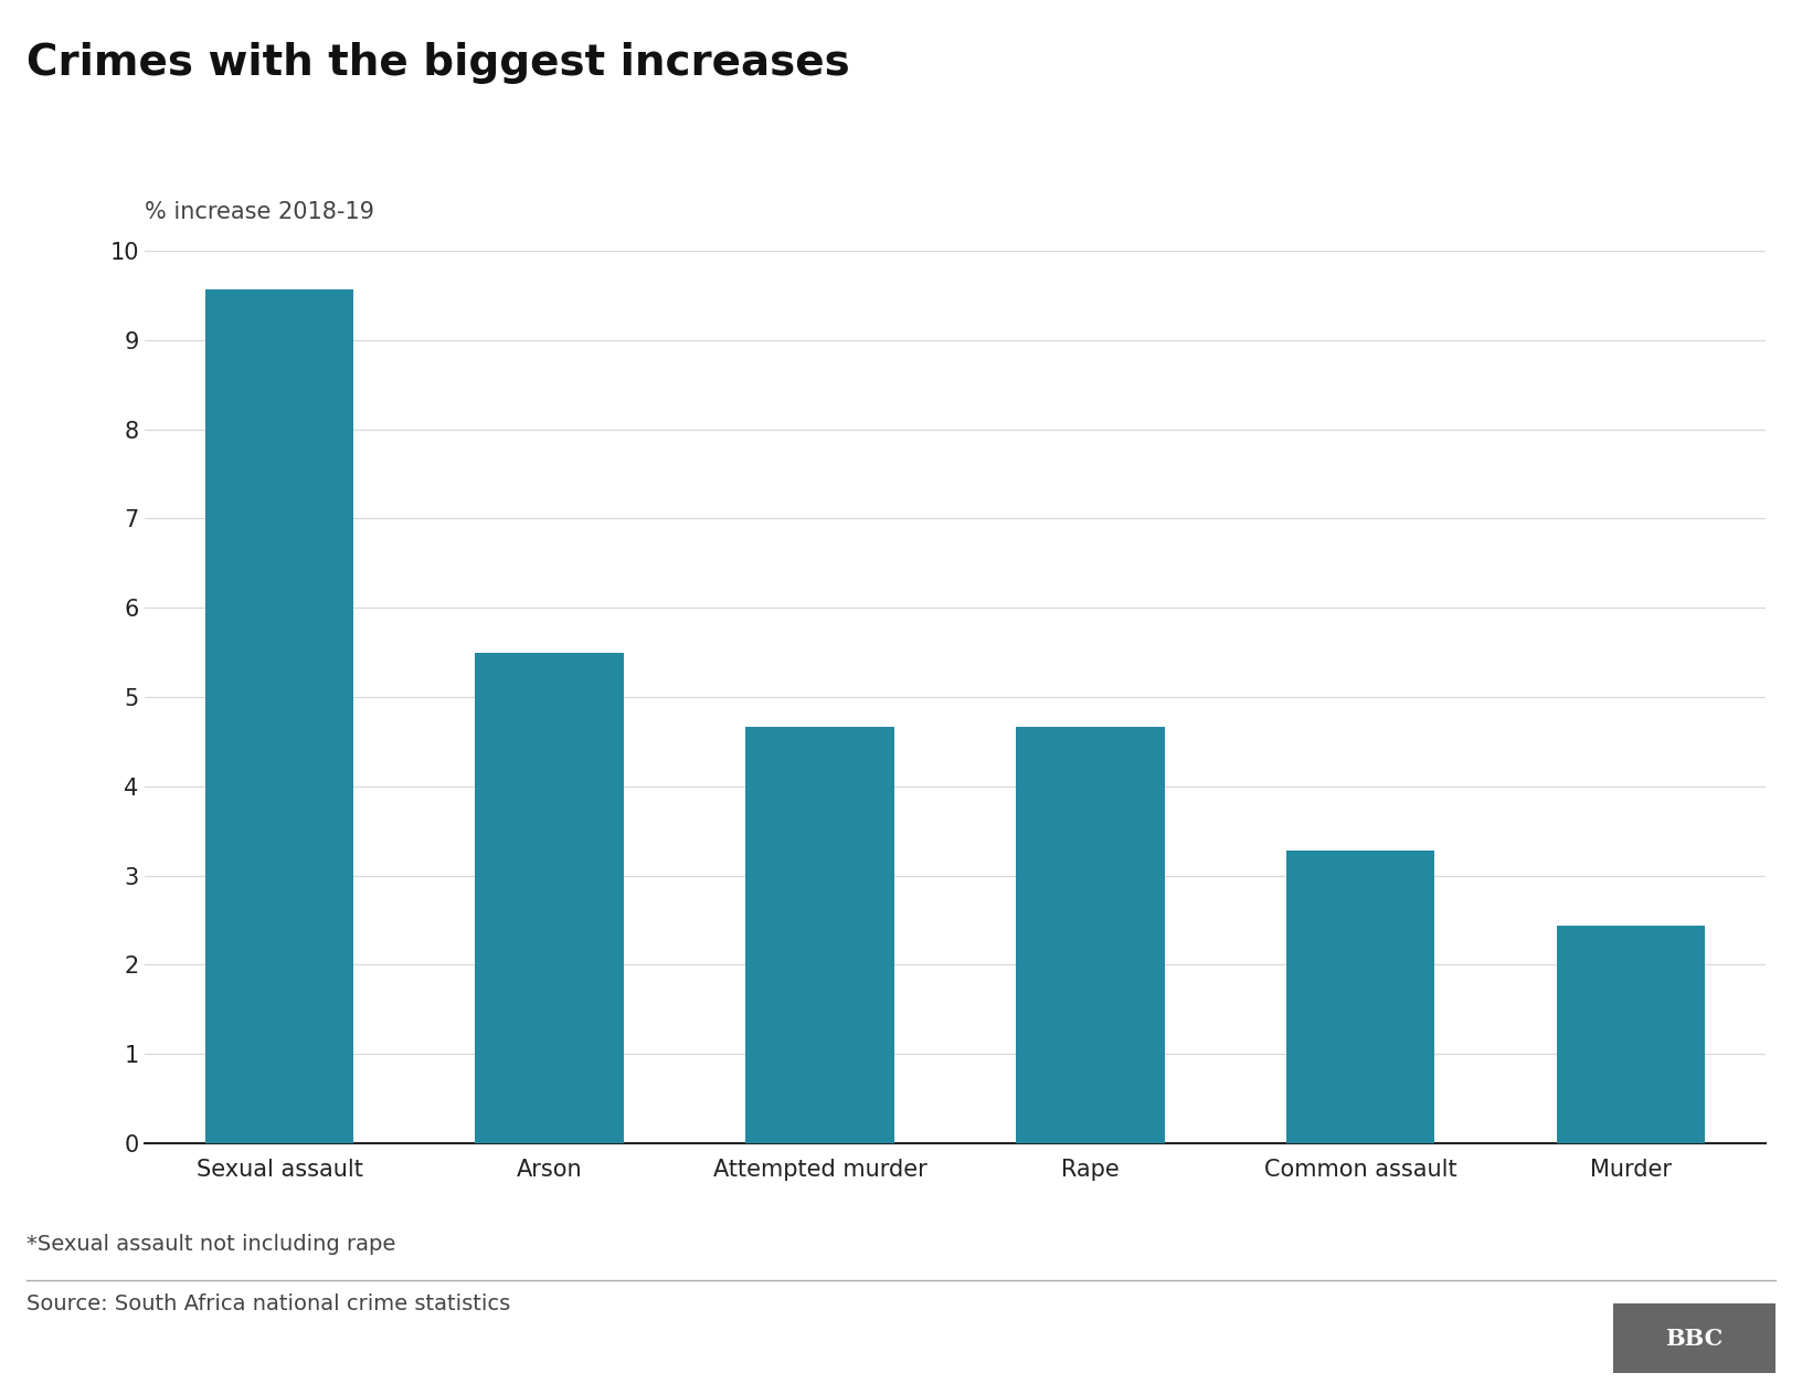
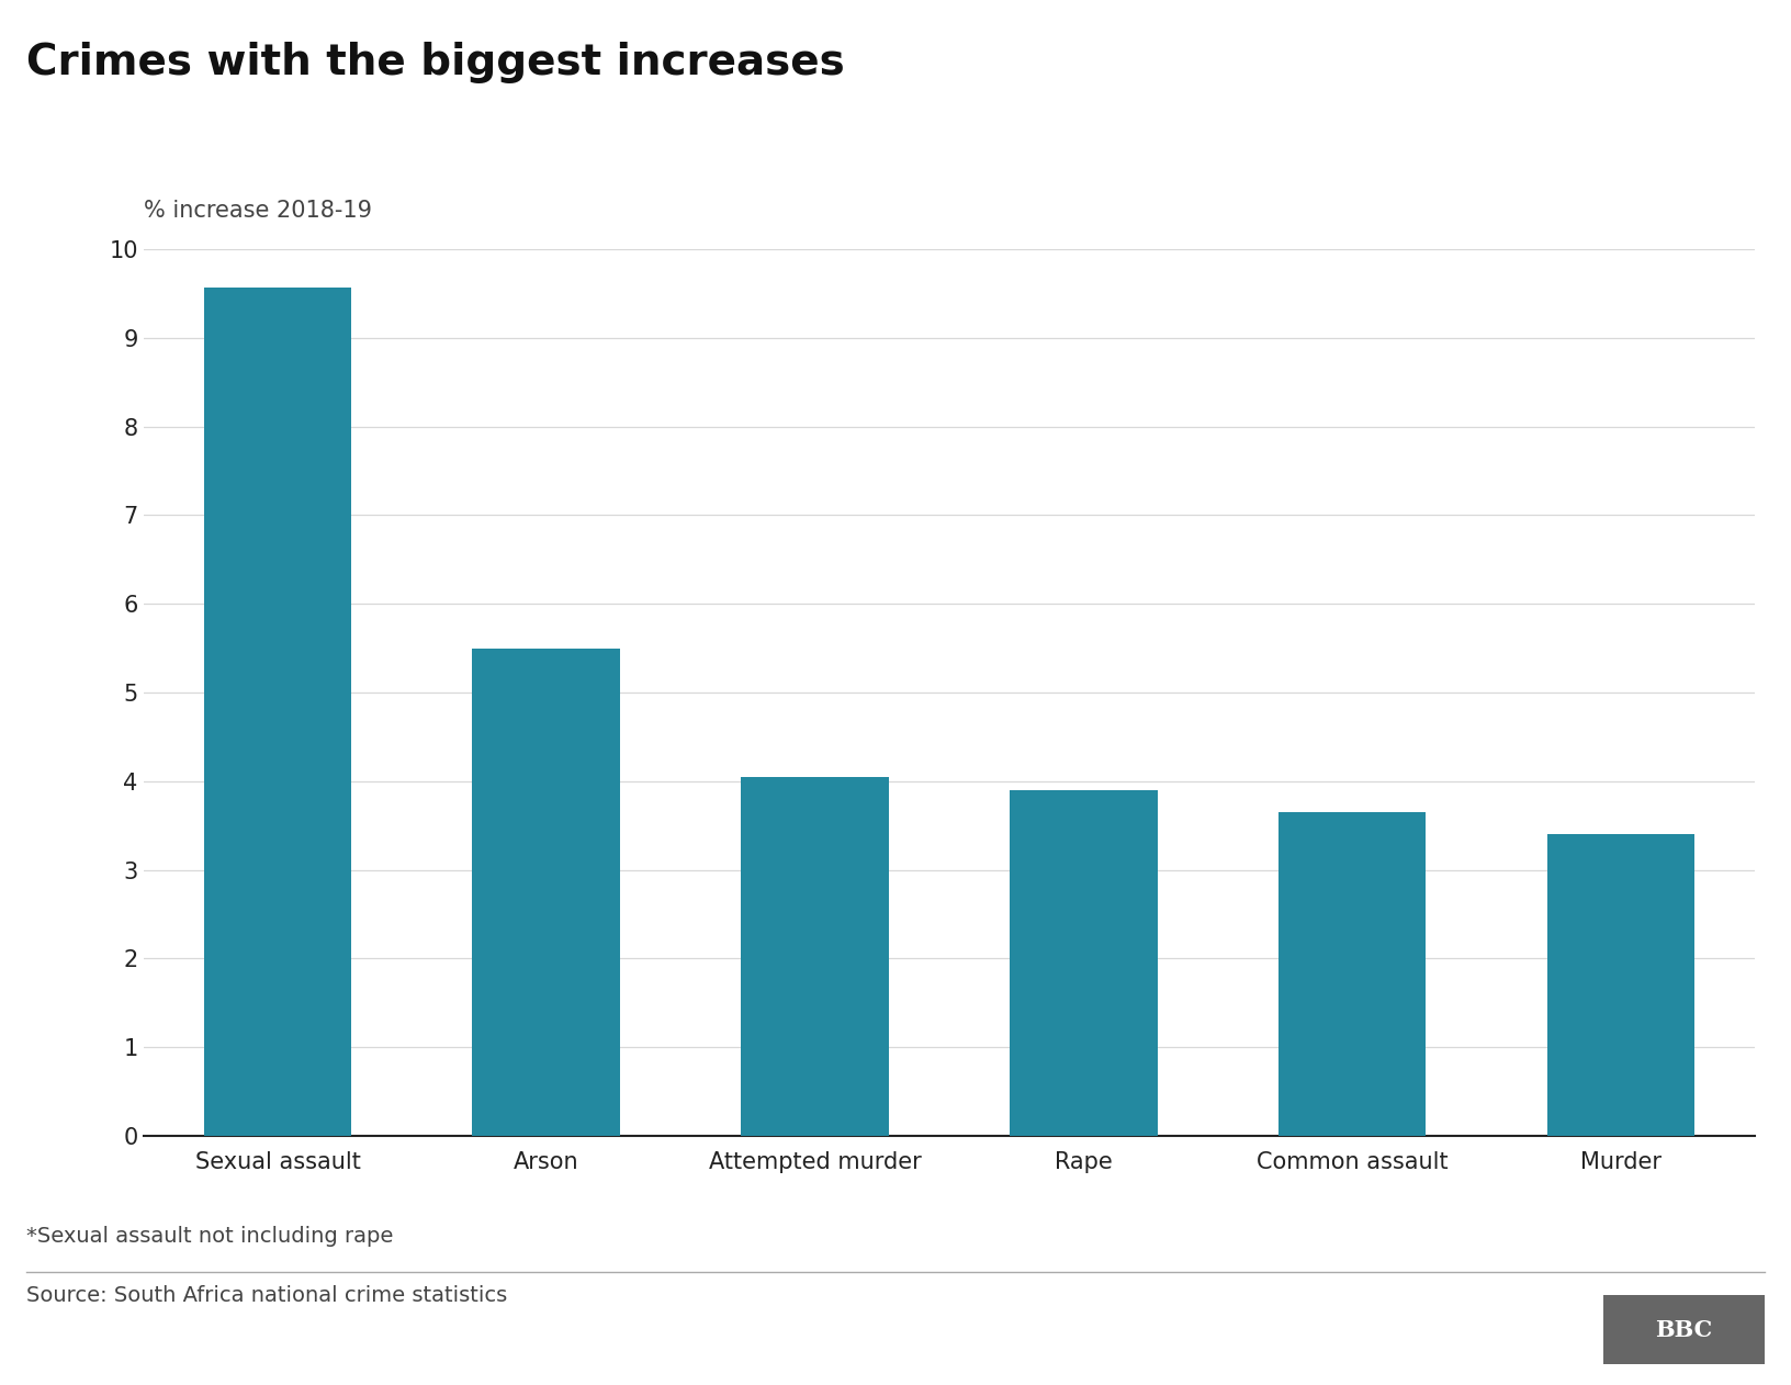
Attempted murder: 4.66 -> 4.05
Rape: 4.66 -> 3.90
Common assault: 3.28 -> 3.65
Murder: 2.44 -> 3.40
